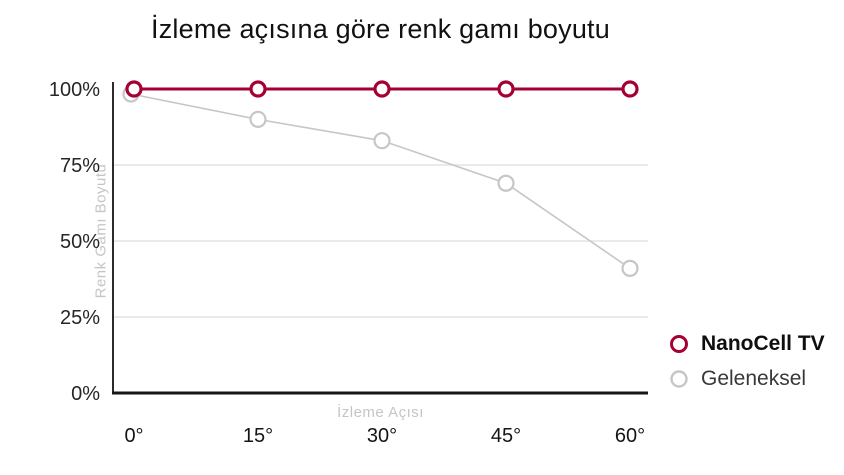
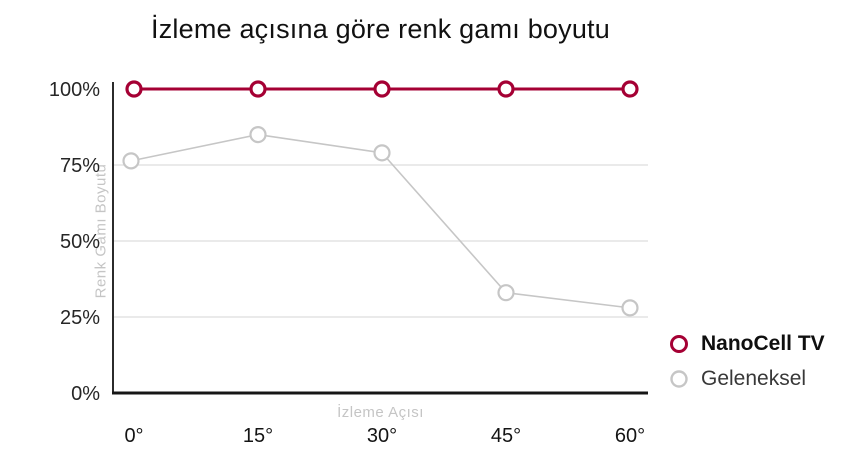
Geleneksel/0°: 100% -> 78%
Geleneksel/15°: 90% -> 85%
Geleneksel/30°: 83% -> 79%
Geleneksel/45°: 69% -> 33%
Geleneksel/60°: 41% -> 28%
